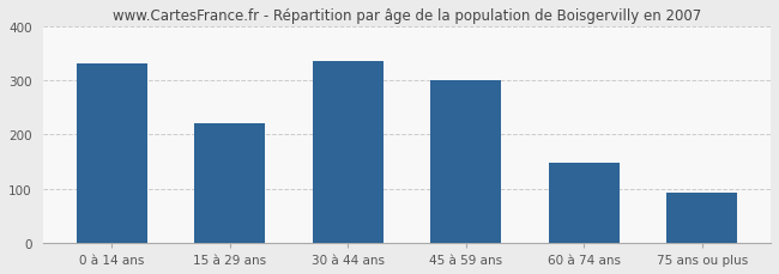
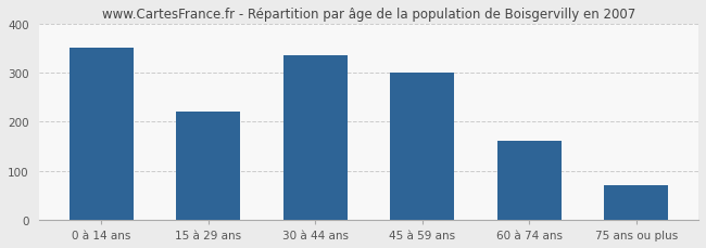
0 à 14 ans: 330 -> 350
60 à 74 ans: 147 -> 160
75 ans ou plus: 93 -> 70
